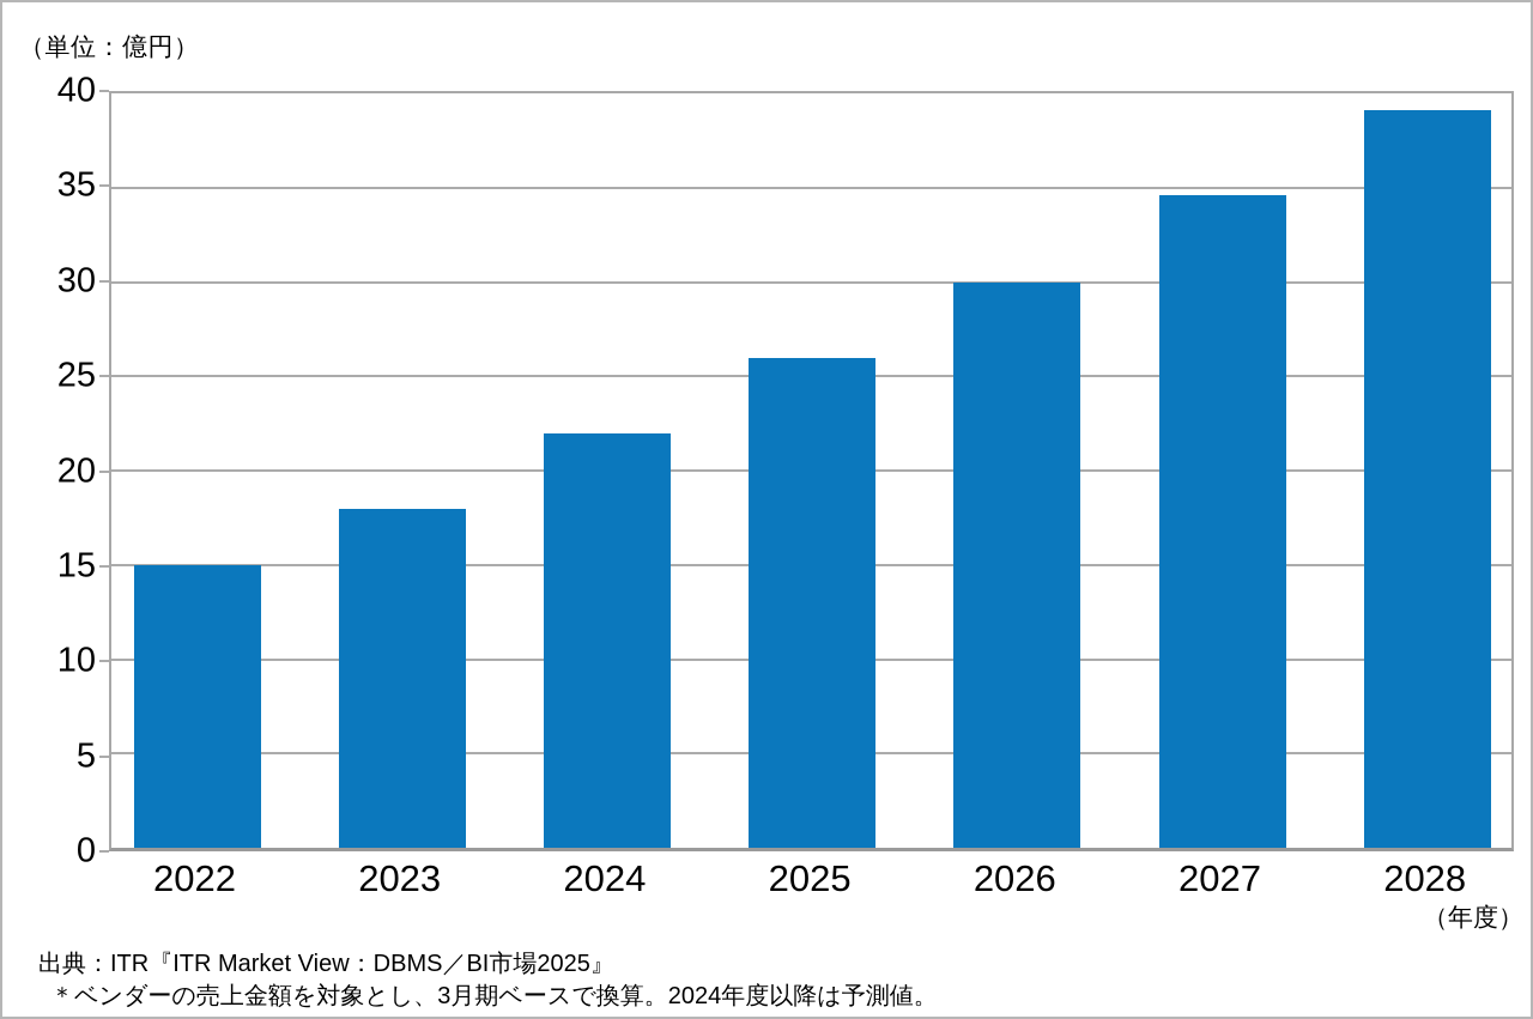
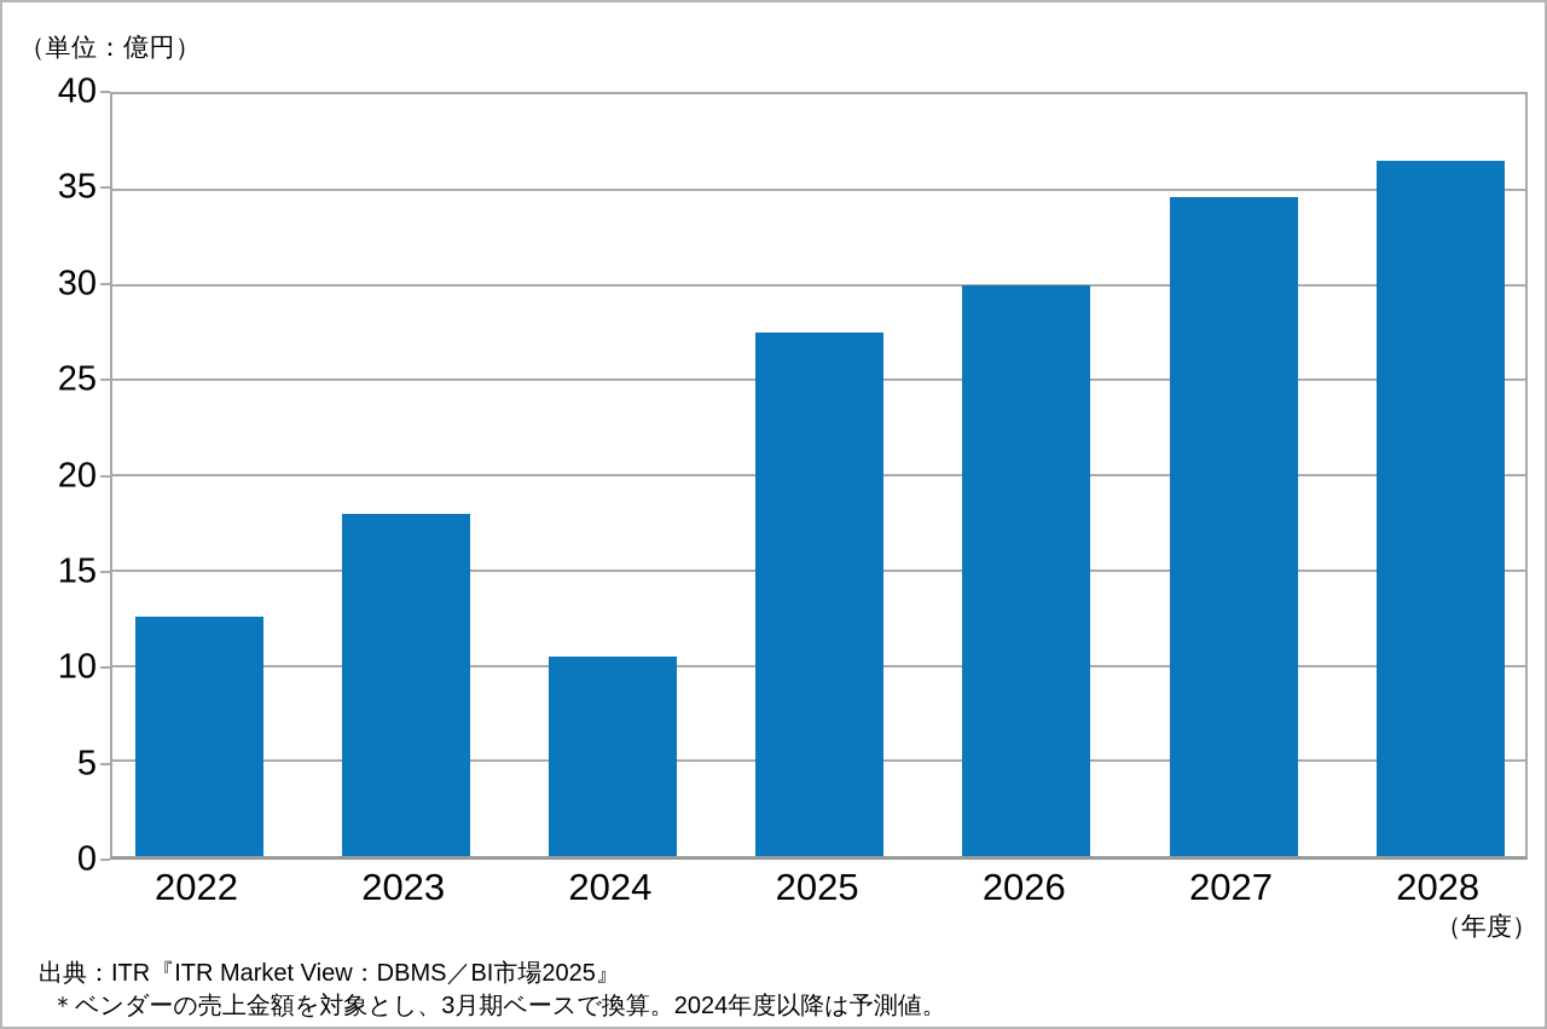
2022: 15.0 -> 12.6
2024: 22.0 -> 10.5
2025: 26.0 -> 27.5
2028: 39.1 -> 36.5
